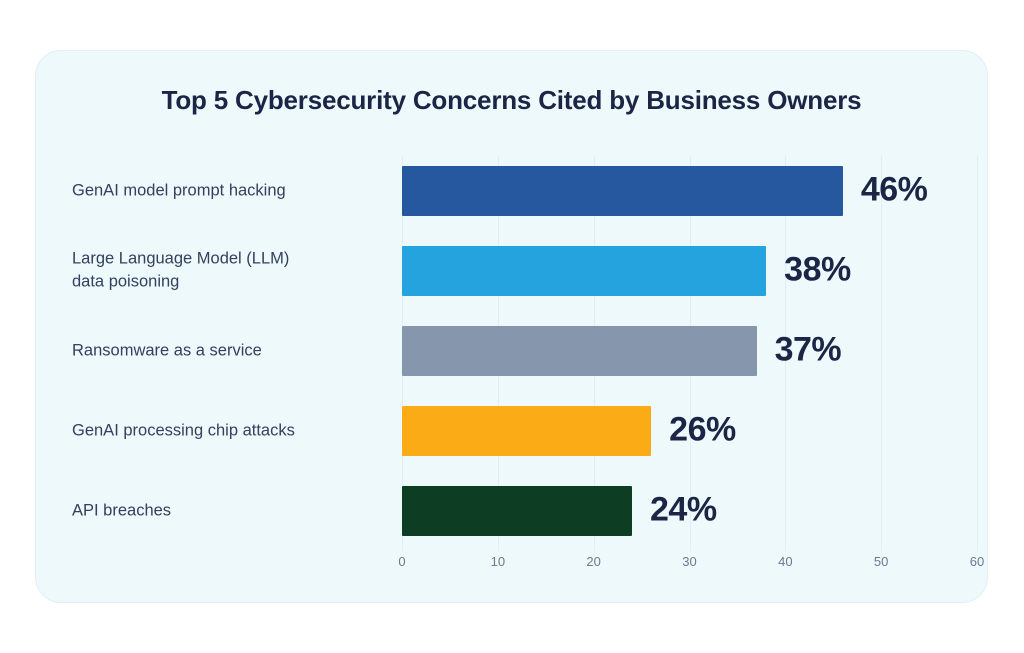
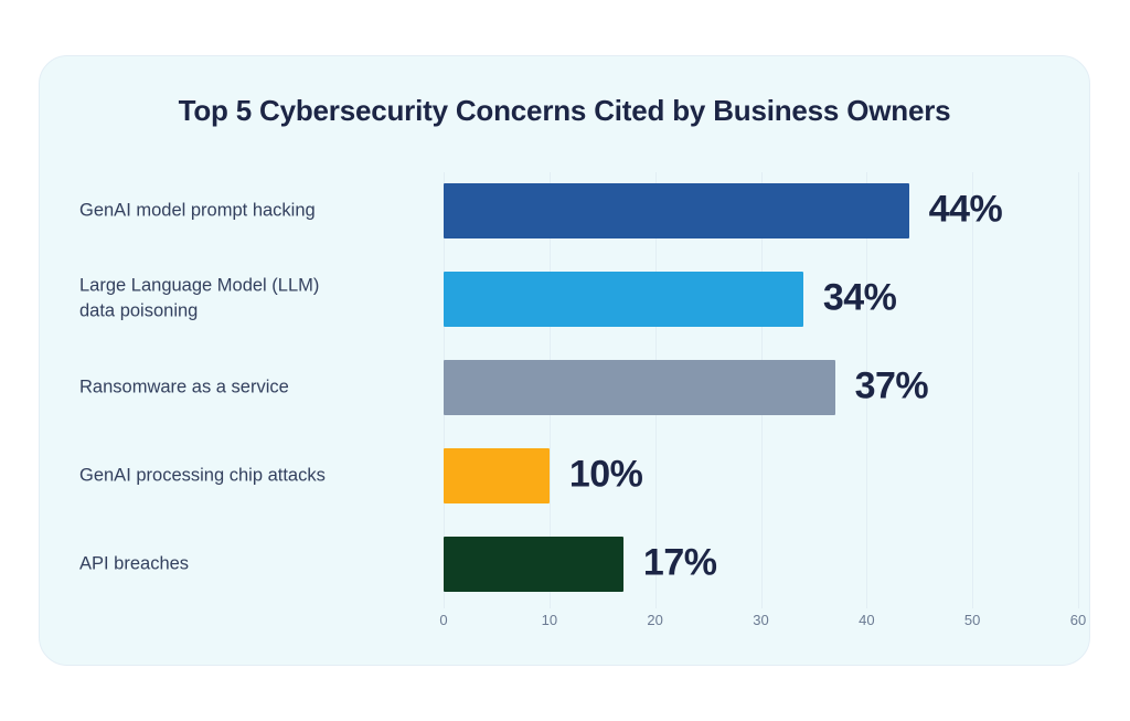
GenAI model prompt hacking: 46% -> 44%
Large Language Model (LLM) data poisoning: 38% -> 34%
GenAI processing chip attacks: 26% -> 10%
API breaches: 24% -> 17%
